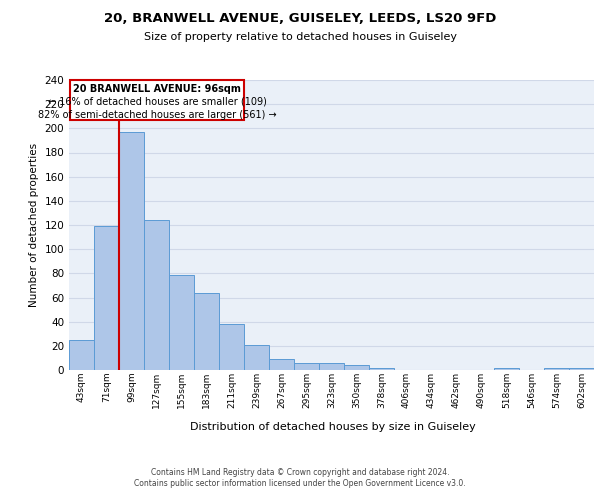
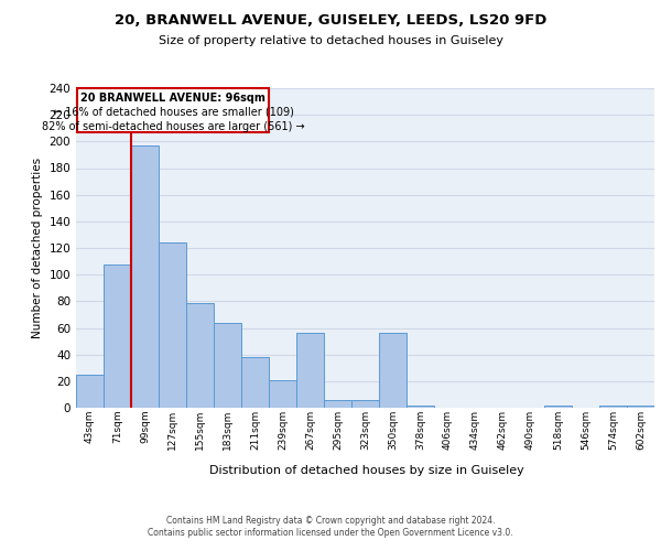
71sqm: 119 -> 108
267sqm: 9 -> 56
350sqm: 4 -> 56
